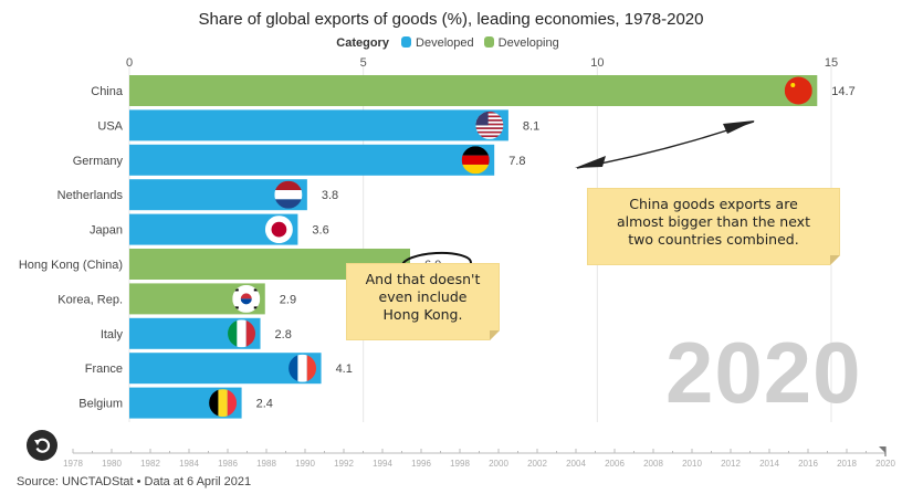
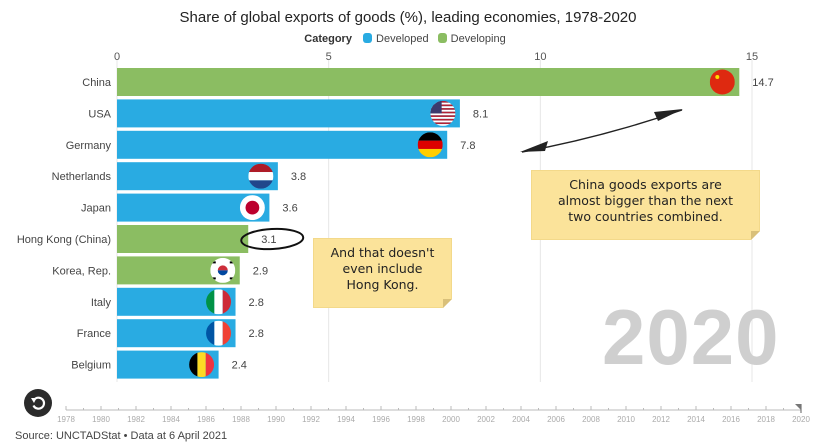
Hong Kong (China): 6.0 -> 3.1
France: 4.1 -> 2.8
